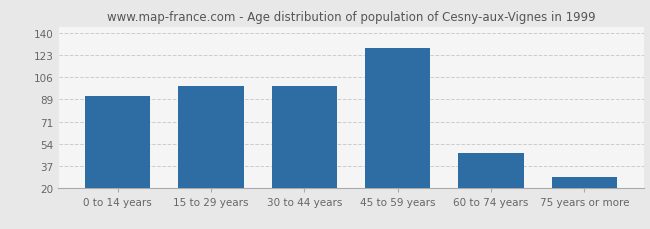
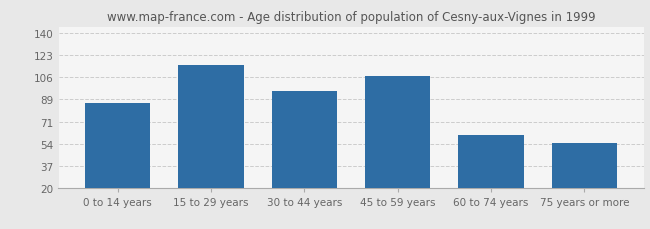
0 to 14 years: 91 -> 86
15 to 29 years: 99 -> 115
30 to 44 years: 99 -> 95
45 to 59 years: 128 -> 107
60 to 74 years: 47 -> 61
75 years or more: 28 -> 55
